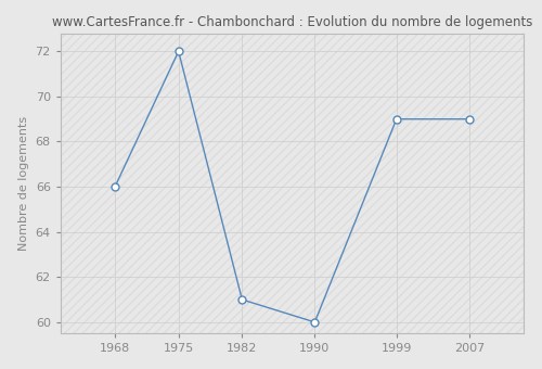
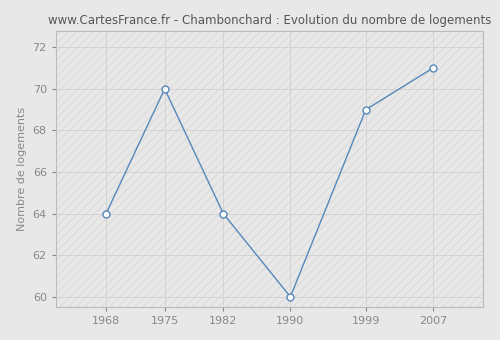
1968: 66 -> 64
1975: 72 -> 70
1982: 61 -> 64
2007: 69 -> 71
